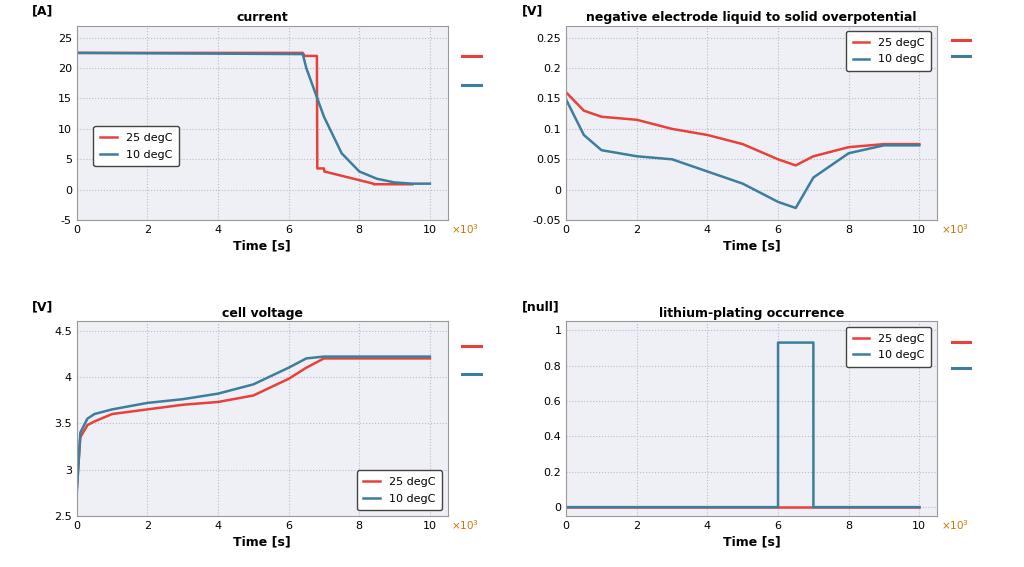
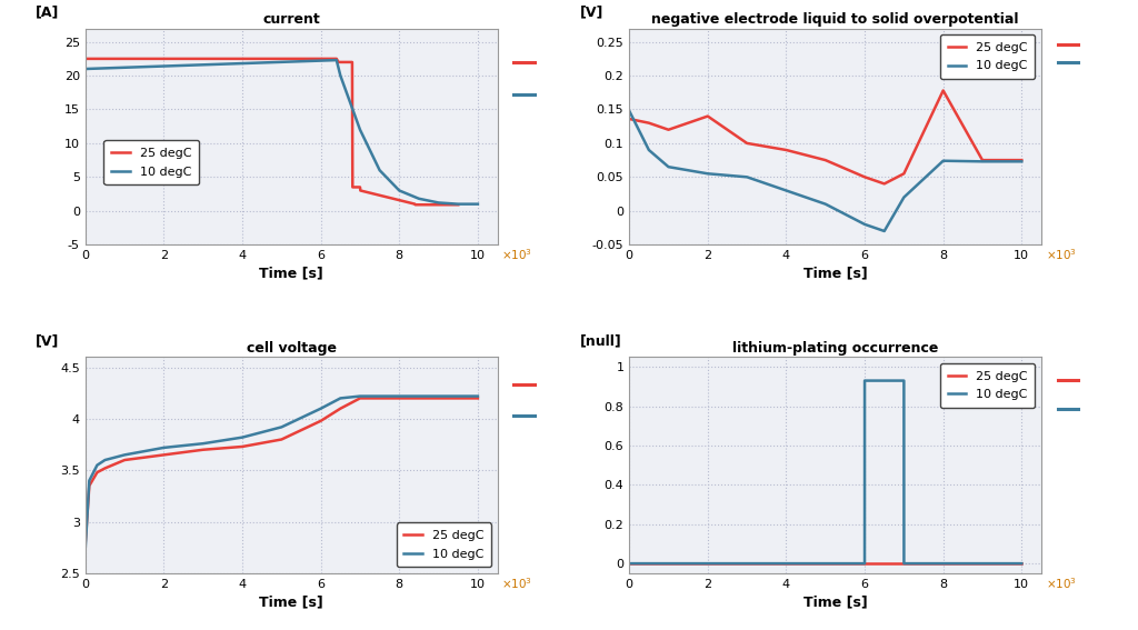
current/10 degC/0: 22.5 -> 21.0
negative electrode liquid to solid overpotential/25 degC/0: 0.160 -> 0.136
negative electrode liquid to solid overpotential/25 degC/2: 0.115 -> 0.140
negative electrode liquid to solid overpotential/25 degC/8: 0.070 -> 0.178
negative electrode liquid to solid overpotential/10 degC/8: 0.060 -> 0.074
